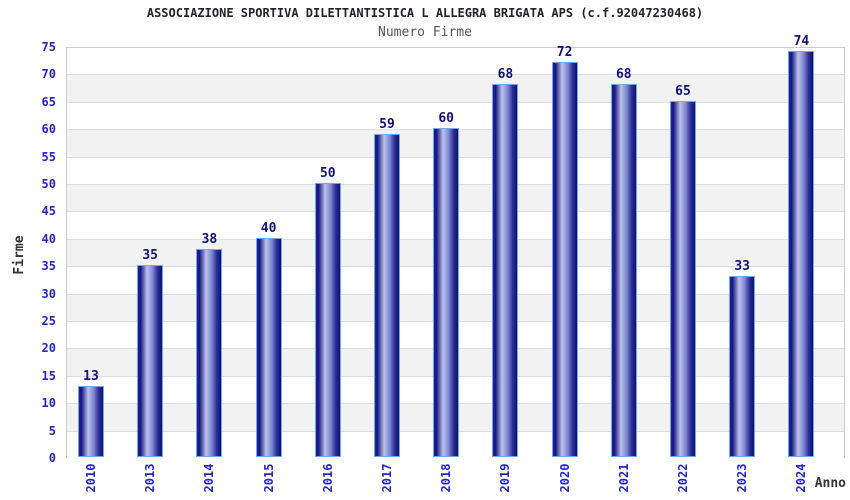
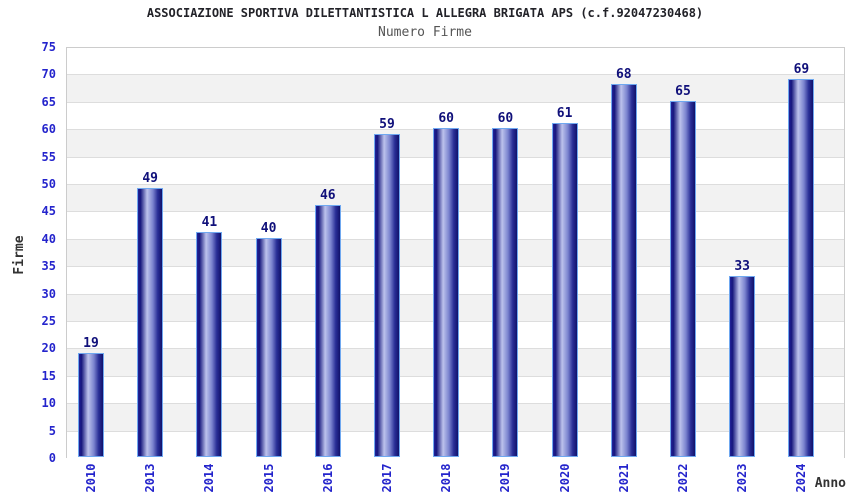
2010: 13 -> 19
2013: 35 -> 49
2014: 38 -> 41
2016: 50 -> 46
2019: 68 -> 60
2020: 72 -> 61
2024: 74 -> 69
